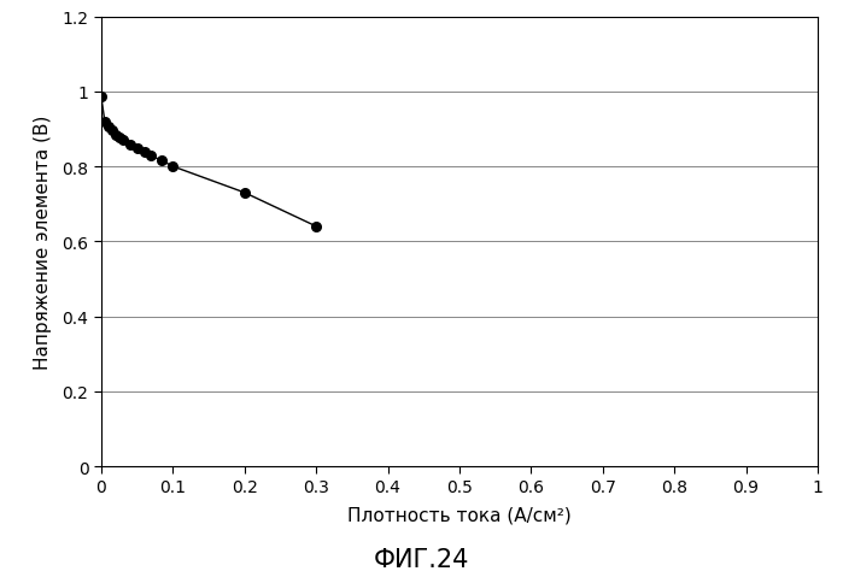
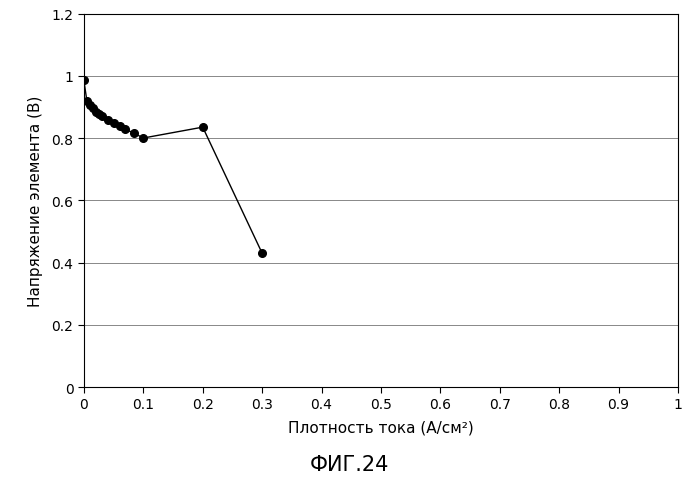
0.2: 0.730 -> 0.835
0.3: 0.640 -> 0.430
